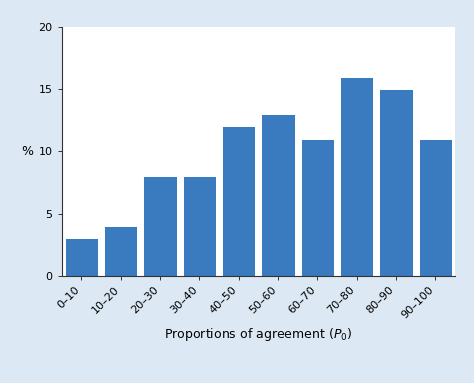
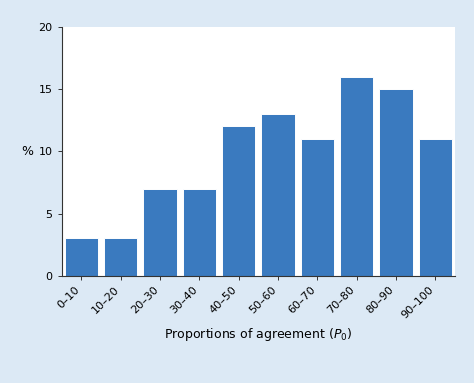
10–20: 4 -> 3
20–30: 8 -> 7
30–40: 8 -> 7
